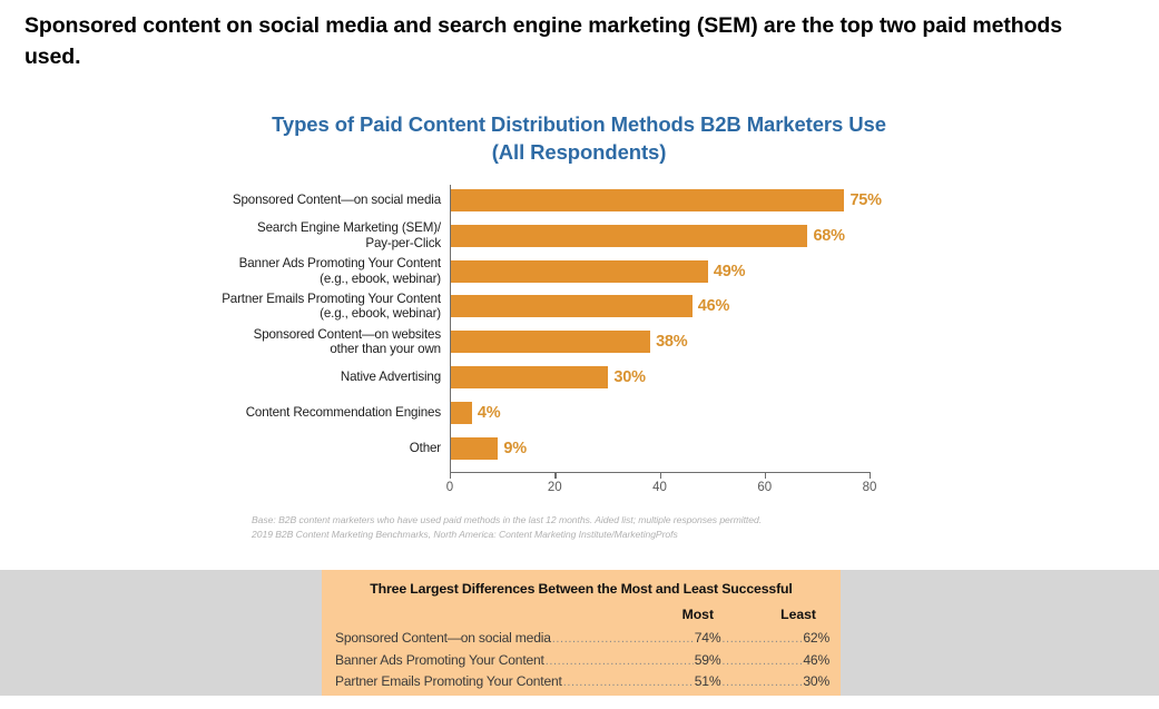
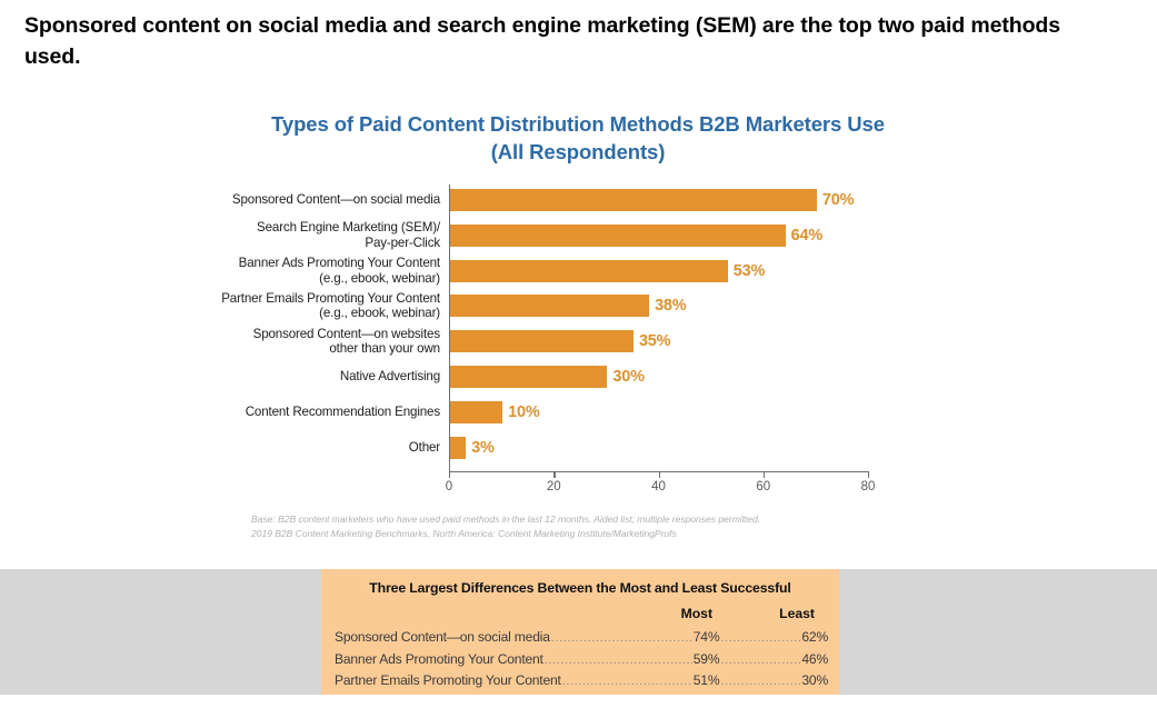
Sponsored Content—on social media: 75% -> 70%
Search Engine Marketing (SEM)/Pay-per-Click: 68% -> 64%
Banner Ads Promoting Your Content (e.g., ebook, webinar): 49% -> 53%
Partner Emails Promoting Your Content (e.g., ebook, webinar): 46% -> 38%
Sponsored Content—on websites other than your own: 38% -> 35%
Content Recommendation Engines: 4% -> 10%
Other: 9% -> 3%
